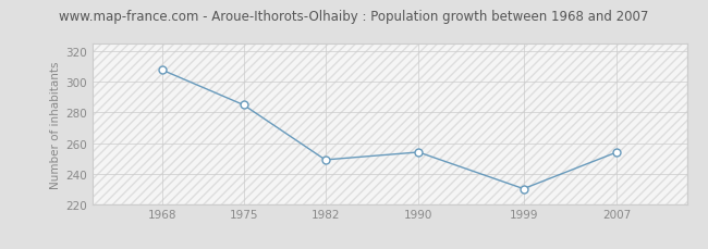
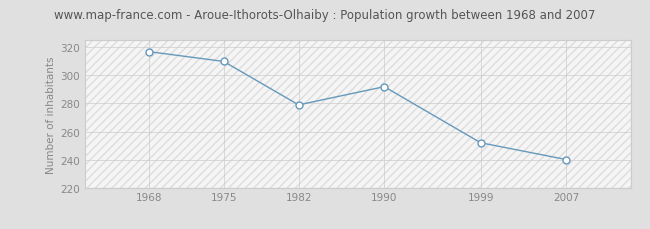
1968: 308 -> 317
1975: 285 -> 310
1982: 249 -> 279
1990: 254 -> 292
1999: 230 -> 252
2007: 254 -> 240
